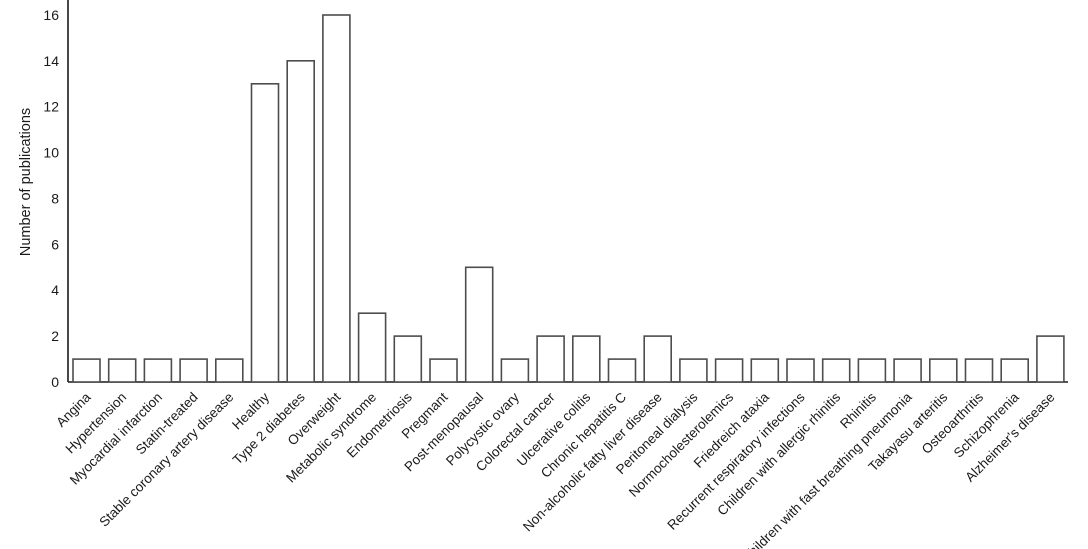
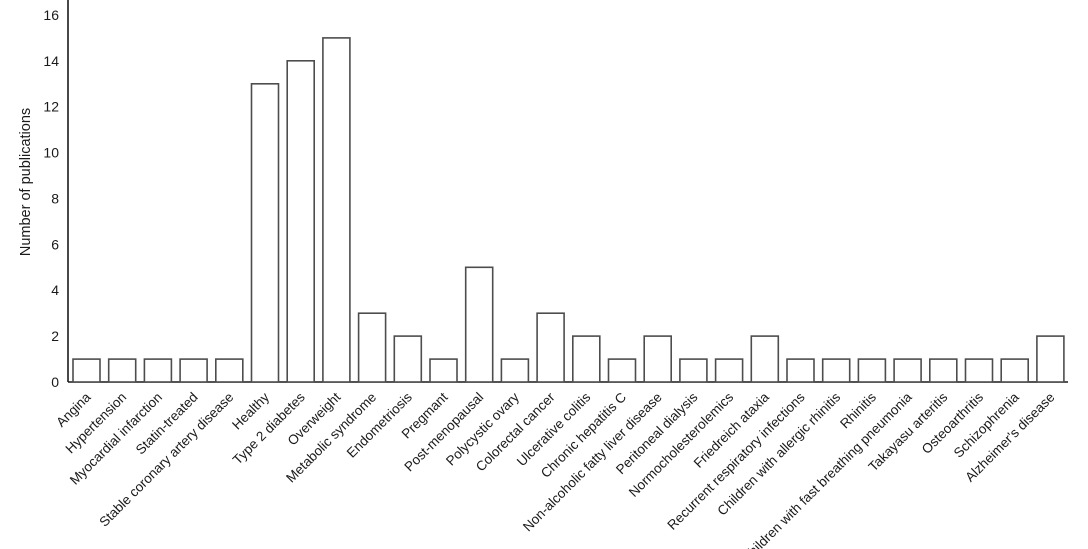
Overweight: 16 -> 15
Colorectal cancer: 2 -> 3
Friedreich ataxia: 1 -> 2
